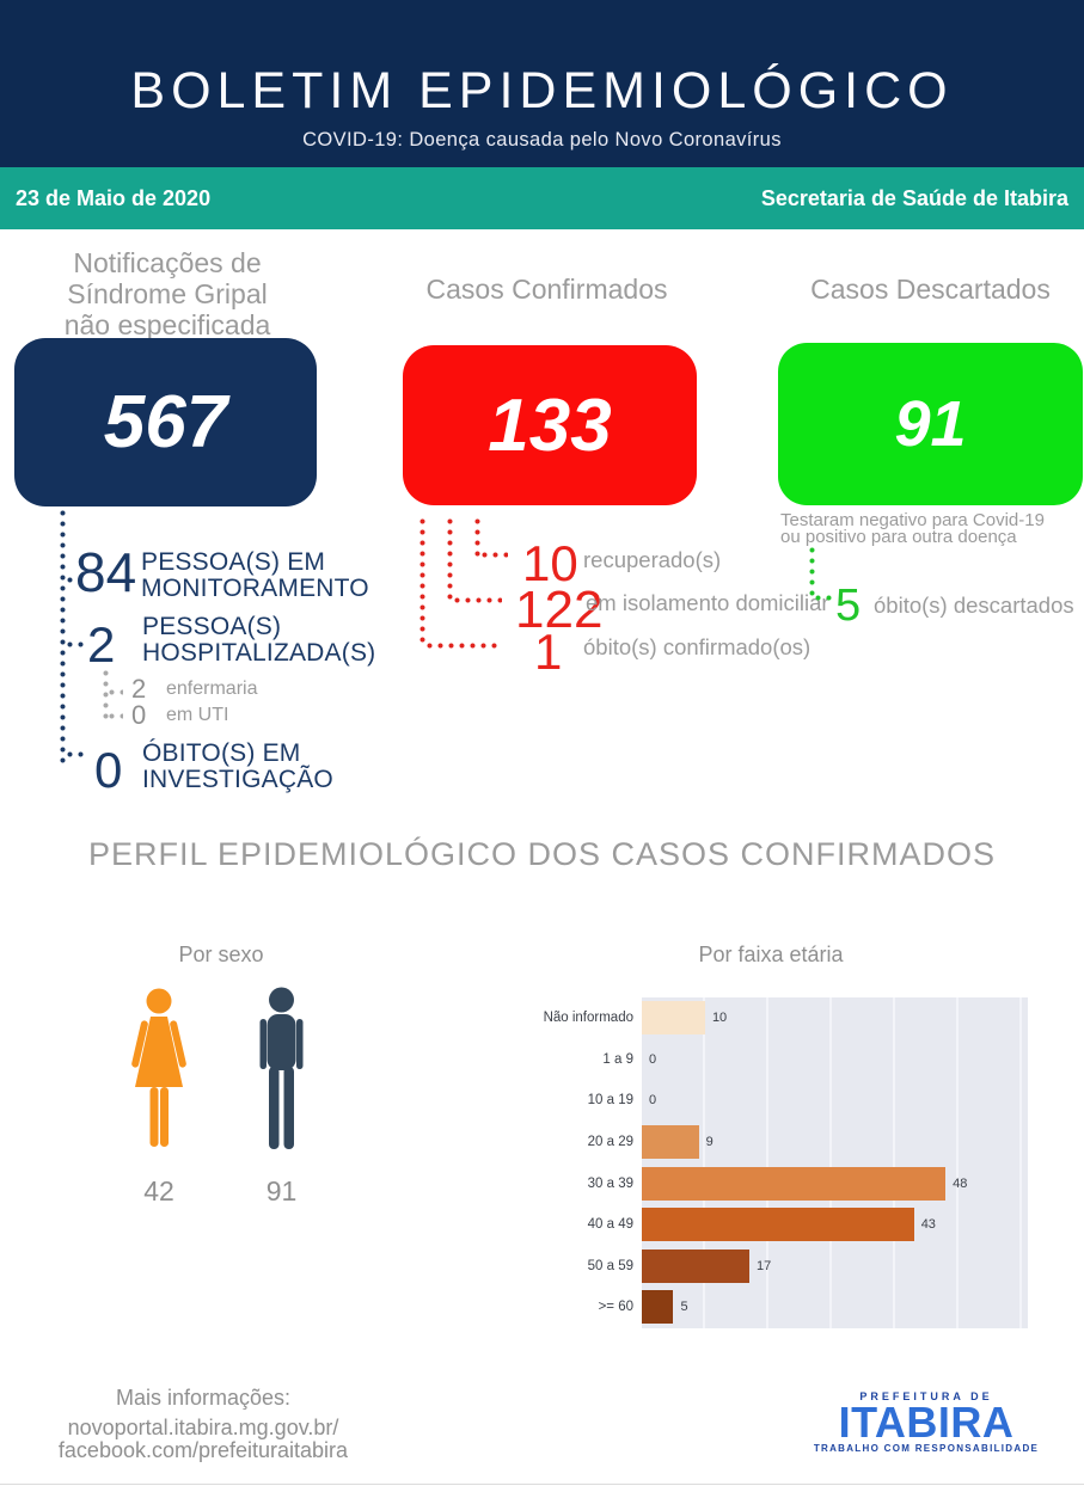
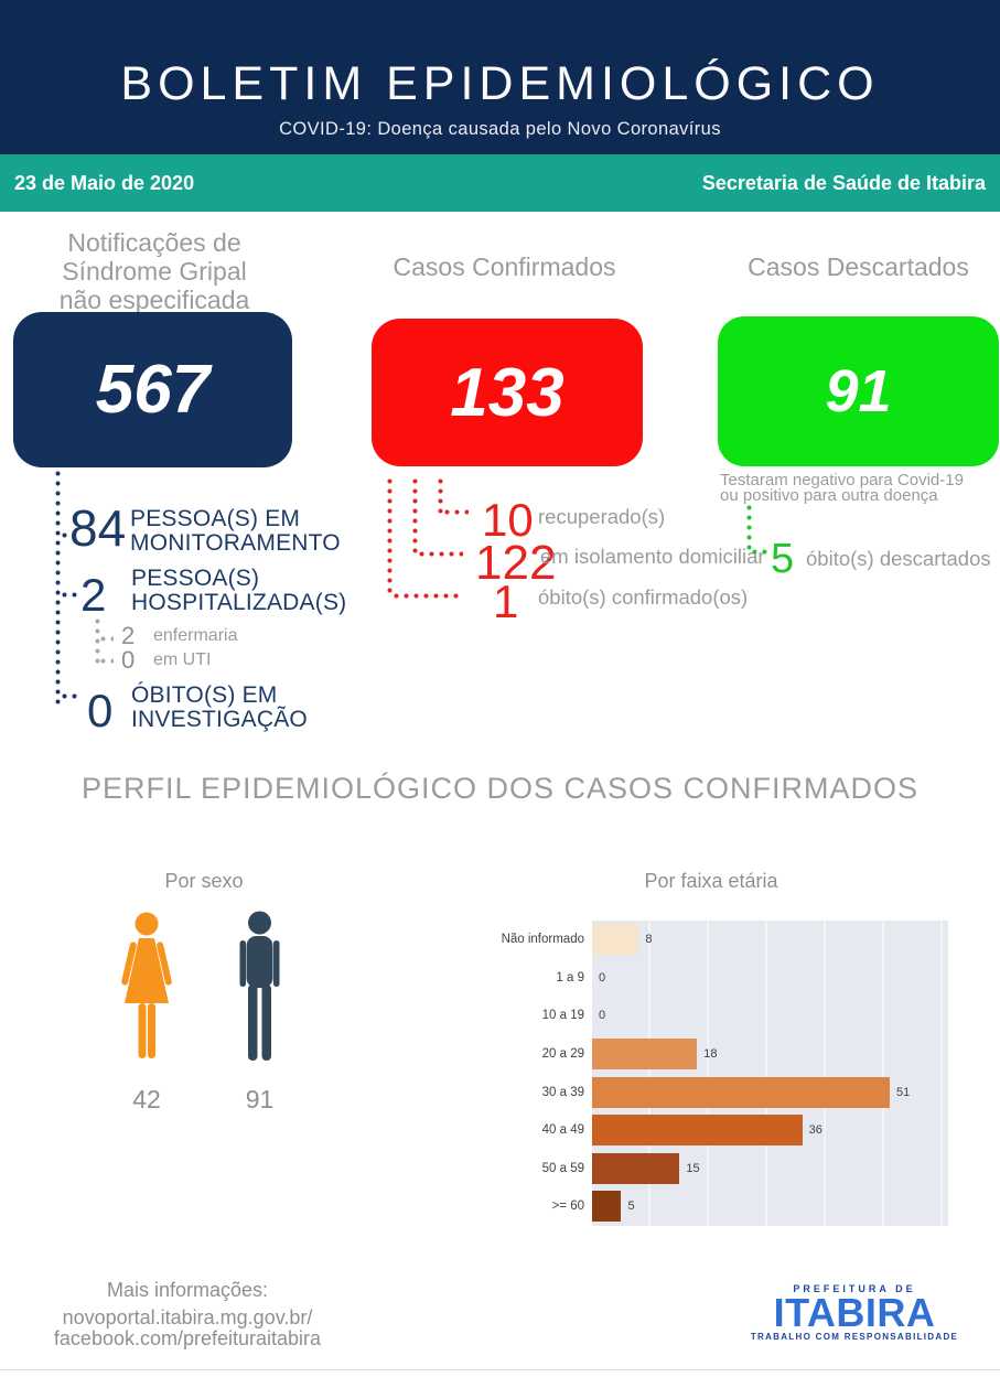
Não informado: 10 -> 8
20 a 29: 9 -> 18
30 a 39: 48 -> 51
40 a 49: 43 -> 36
50 a 59: 17 -> 15
